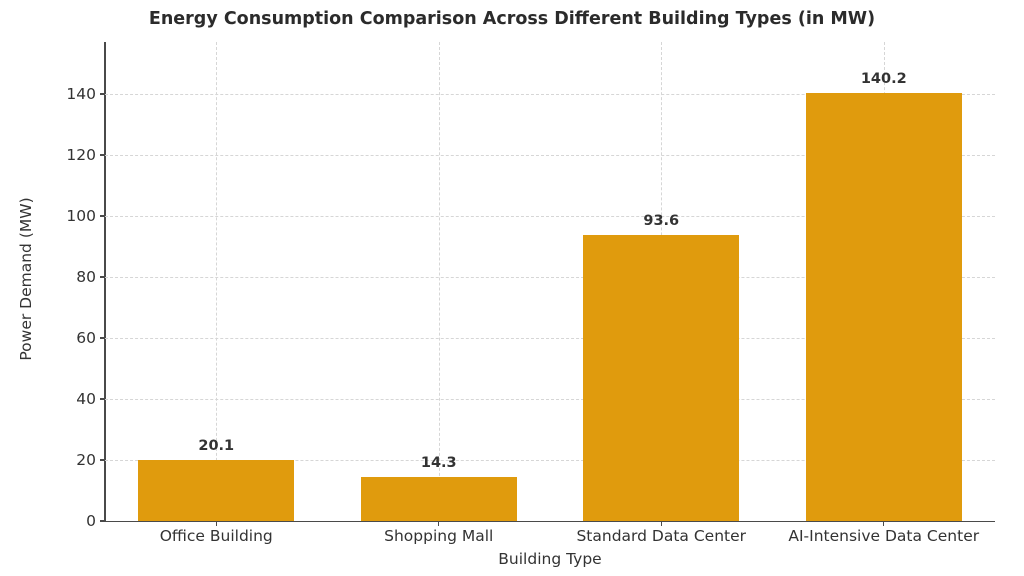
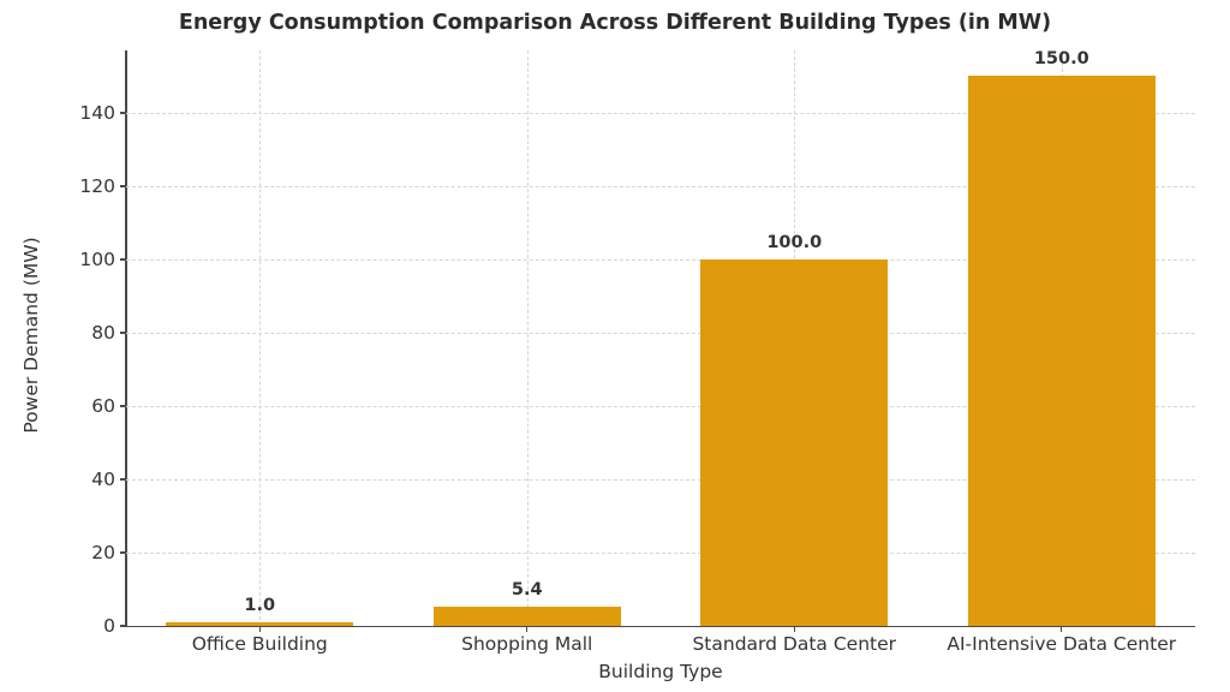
Office Building: 20.1 -> 1.0
Shopping Mall: 14.3 -> 5.4
Standard Data Center: 93.6 -> 100.0
AI-Intensive Data Center: 140.2 -> 150.0
